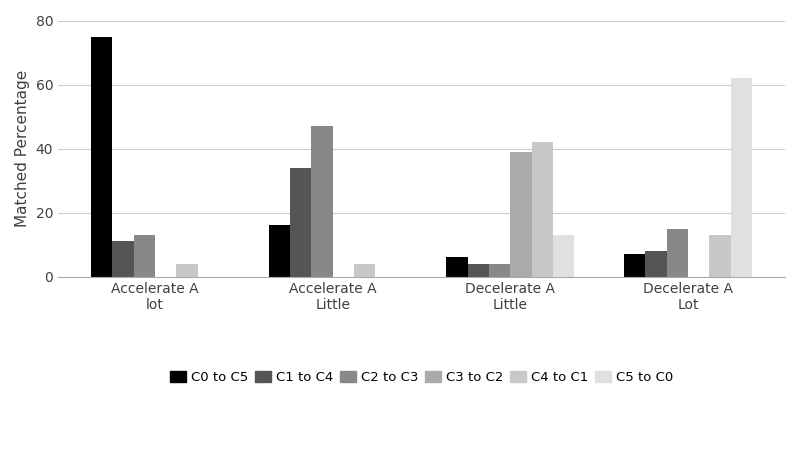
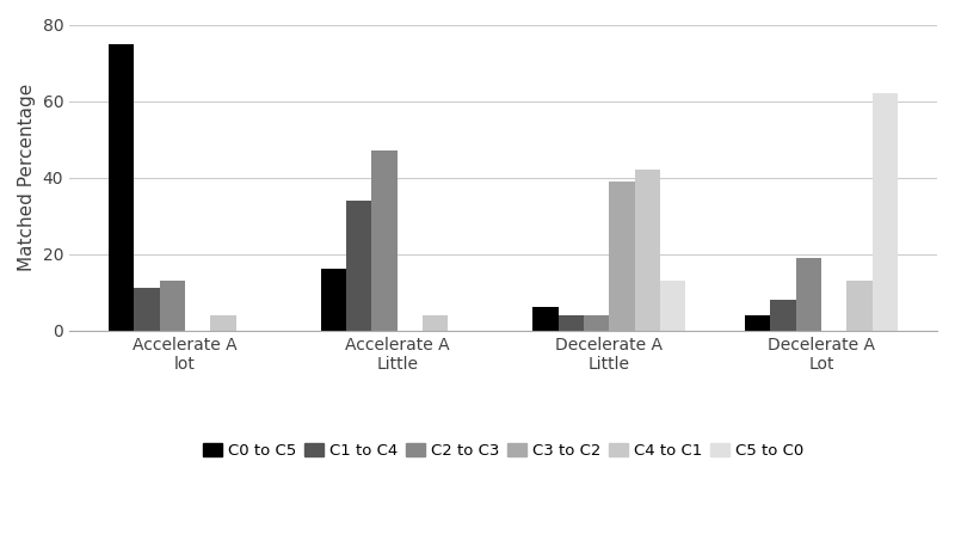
C0 to C5/Decelerate A Lot: 7 -> 4
C2 to C3/Decelerate A Lot: 15 -> 19
